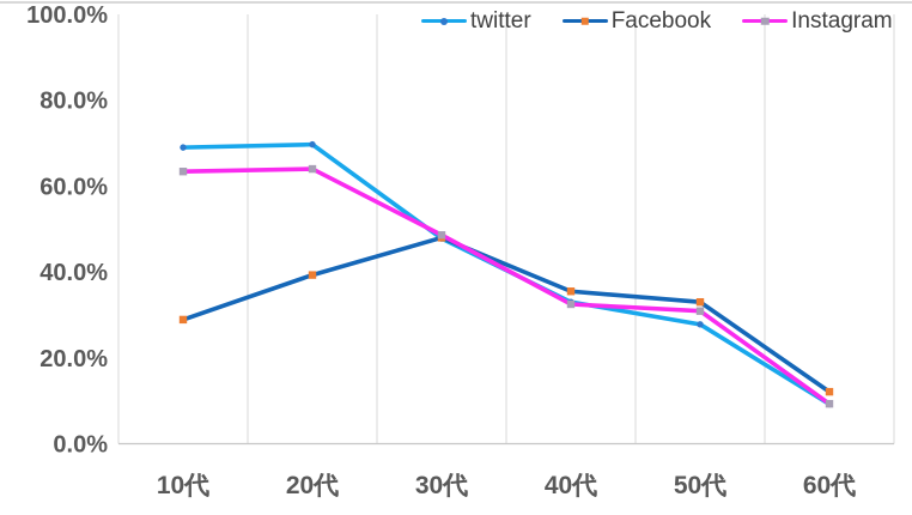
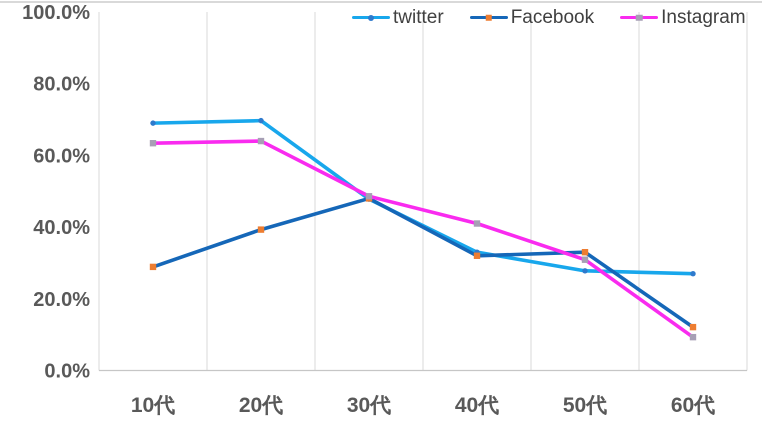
Facebook/40代: 36% -> 32%
Instagram/40代: 32% -> 41%
twitter/60代: 9% -> 27%
